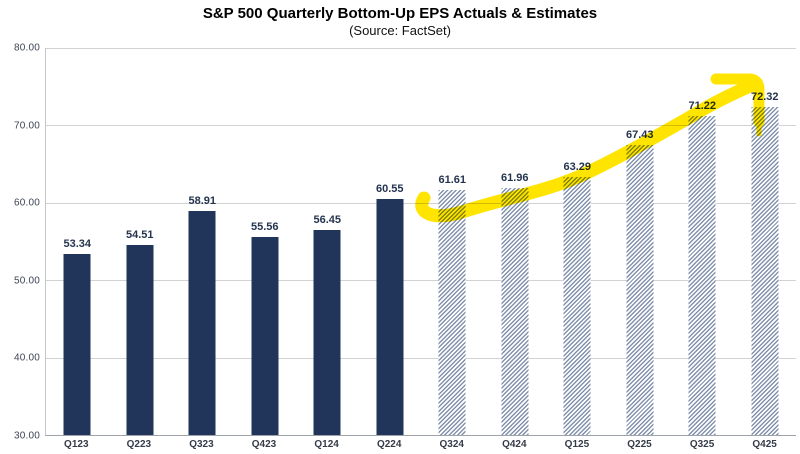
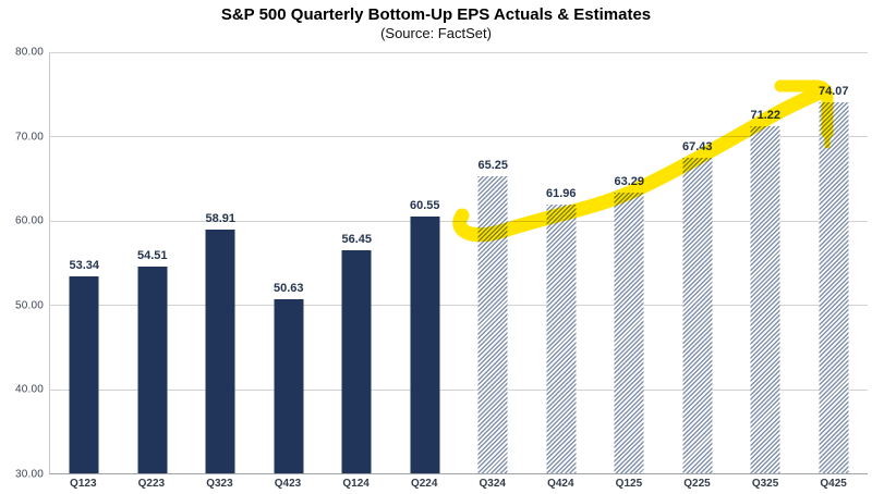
Q423: 55.56 -> 50.63
Q324: 61.61 -> 65.25
Q425: 72.32 -> 74.07
